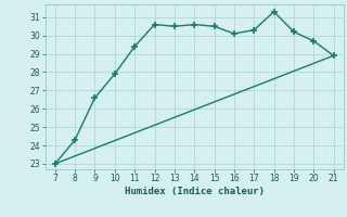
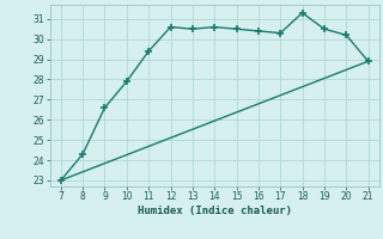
16: 30.1 -> 30.4
19: 30.2 -> 30.5
20: 29.7 -> 30.2
